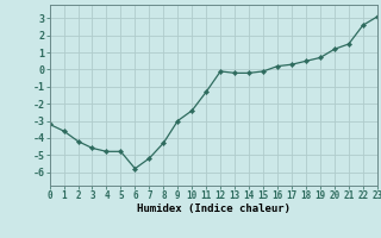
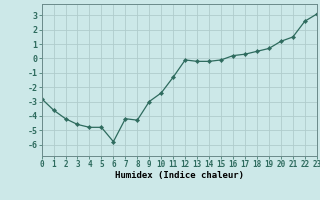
0: -3.2 -> -2.8
7: -5.2 -> -4.2
